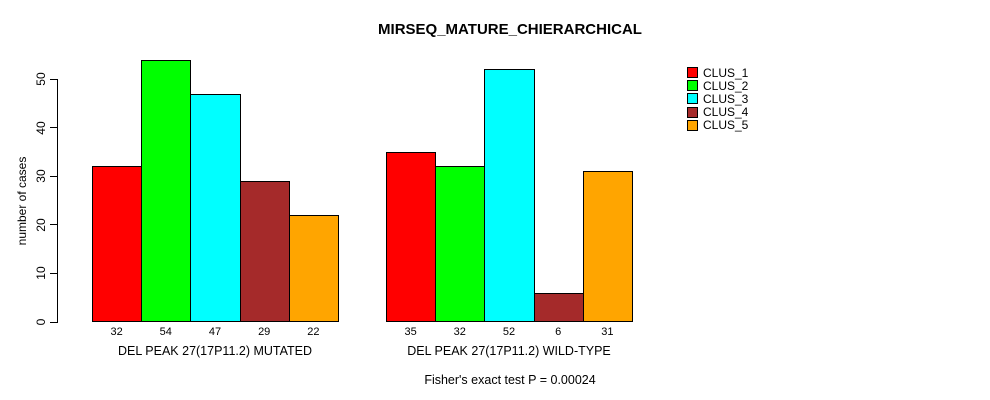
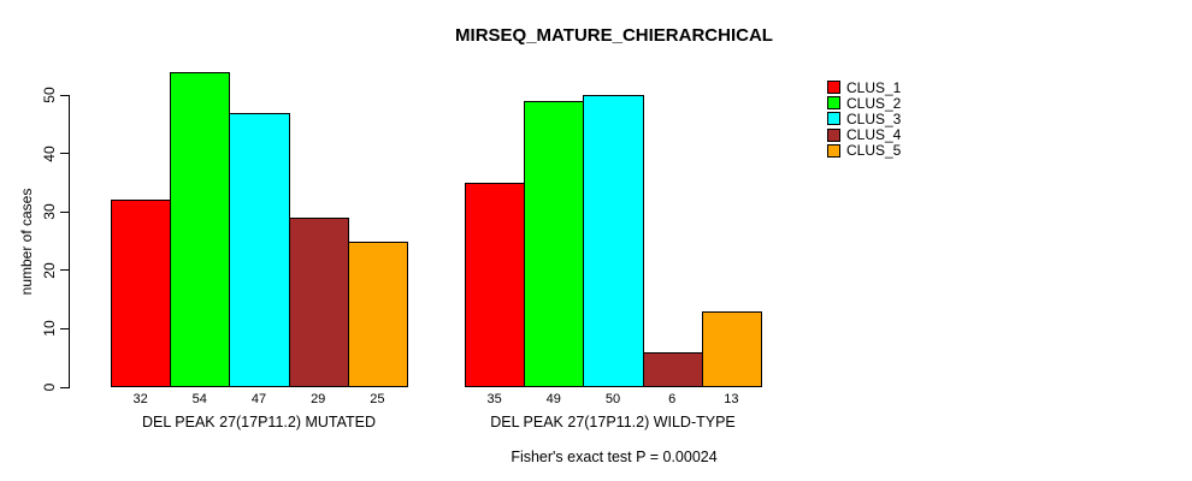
CLUS_5/DEL PEAK 27(17P11.2) MUTATED: 22 -> 25
CLUS_2/DEL PEAK 27(17P11.2) WILD-TYPE: 32 -> 49
CLUS_3/DEL PEAK 27(17P11.2) WILD-TYPE: 52 -> 50
CLUS_5/DEL PEAK 27(17P11.2) WILD-TYPE: 31 -> 13
